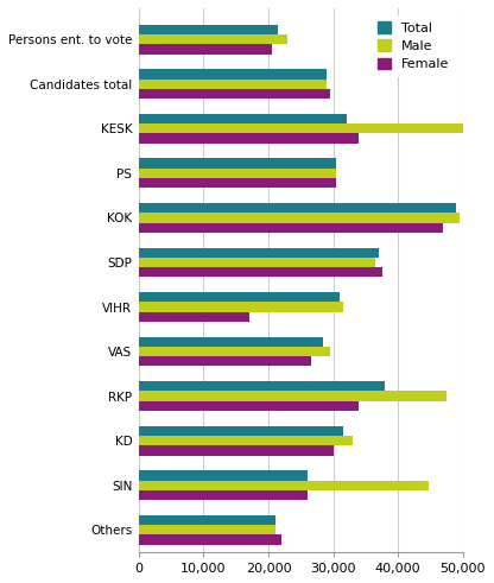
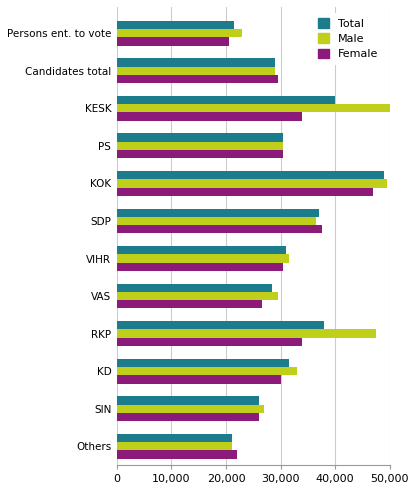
Total/KESK: 32,000 -> 40,000
Female/VIHR: 17,000 -> 30,500
Male/SIN: 44,800 -> 27,000
